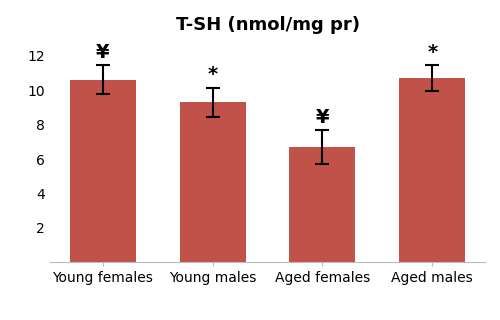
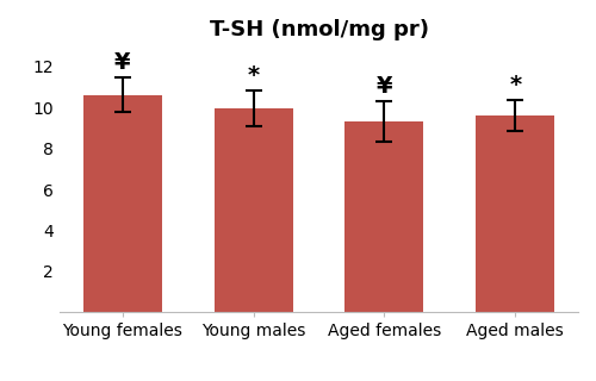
Young males: 9.3 -> 9.9
Aged females: 6.7 -> 9.3
Aged males: 10.7 -> 9.6
